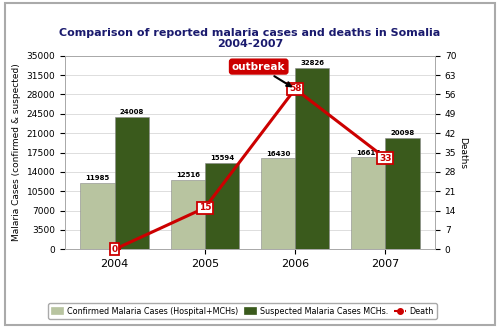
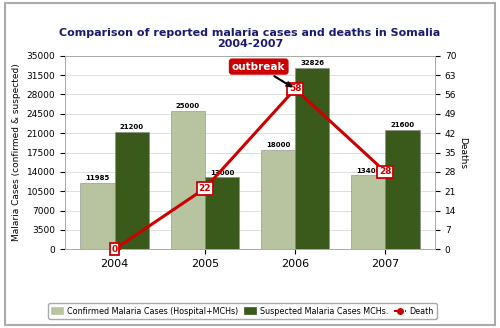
Suspected Malaria Cases MCHs./2004: 24000 -> 21200
Confirmed Malaria Cases (Hospital+MCHs)/2005: 12500 -> 25000
Death/2005: 15 -> 22
Suspected Malaria Cases MCHs./2005: 15600 -> 13000
Confirmed Malaria Cases (Hospital+MCHs)/2006: 16400 -> 18000
Confirmed Malaria Cases (Hospital+MCHs)/2007: 16600 -> 13400
Death/2007: 33 -> 28
Suspected Malaria Cases MCHs./2007: 20100 -> 21600
